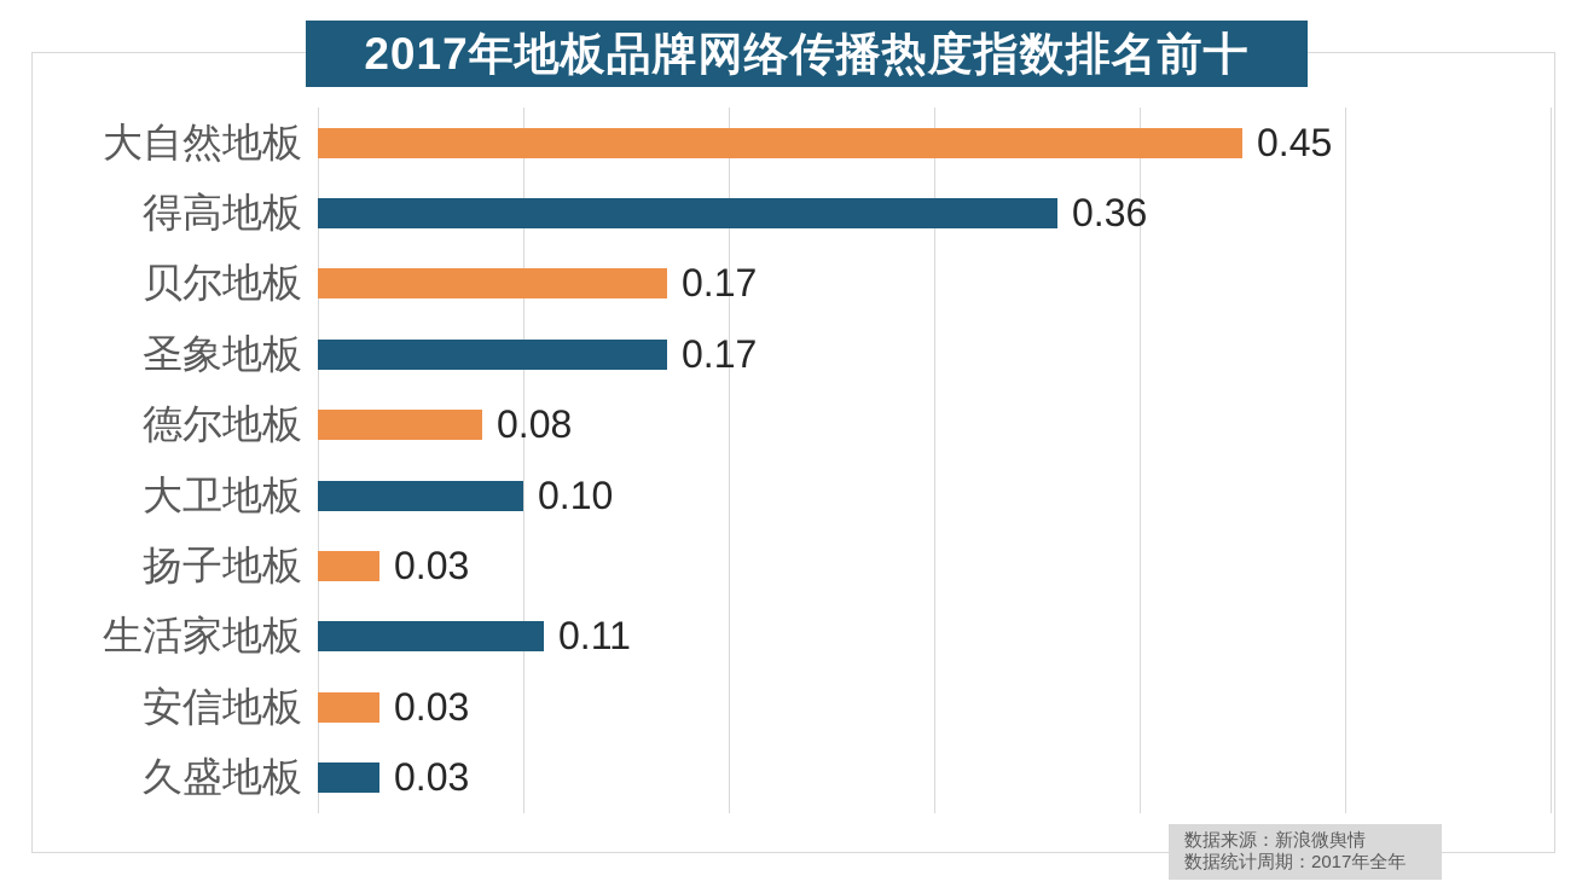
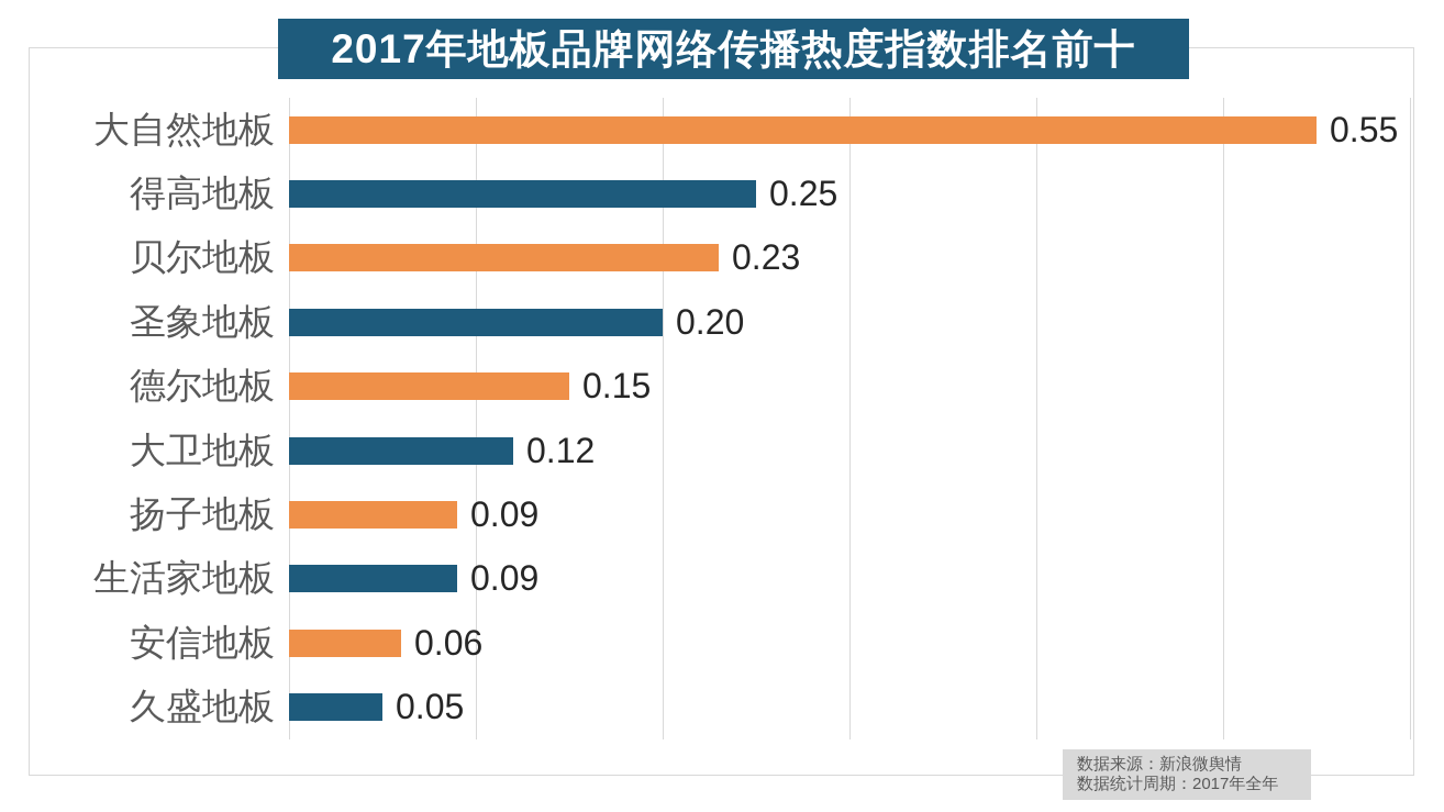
大自然地板: 0.45 -> 0.55
得高地板: 0.36 -> 0.25
贝尔地板: 0.17 -> 0.23
圣象地板: 0.17 -> 0.20
德尔地板: 0.08 -> 0.15
大卫地板: 0.10 -> 0.12
扬子地板: 0.03 -> 0.09
生活家地板: 0.11 -> 0.09
安信地板: 0.03 -> 0.06
久盛地板: 0.03 -> 0.05
